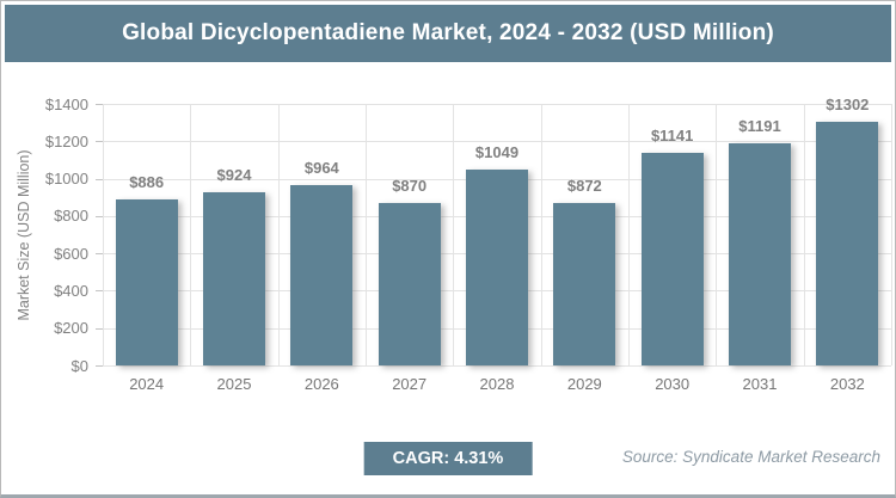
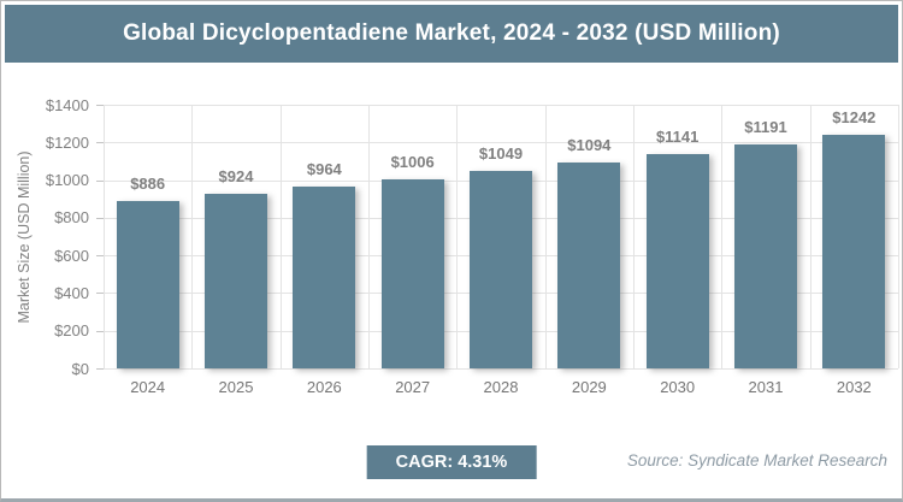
2027: $870 -> $1006
2029: $872 -> $1094
2032: $1302 -> $1242
